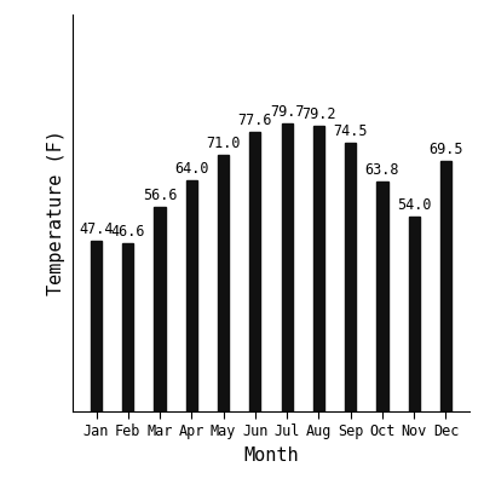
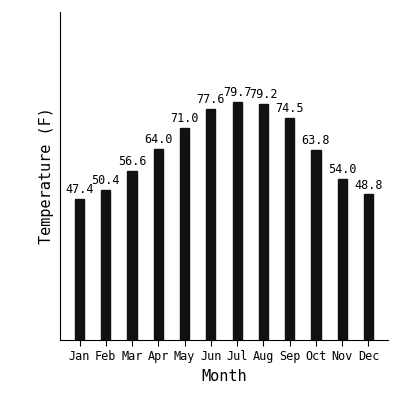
Feb: 46.6 -> 50.4
Dec: 69.5 -> 48.8
